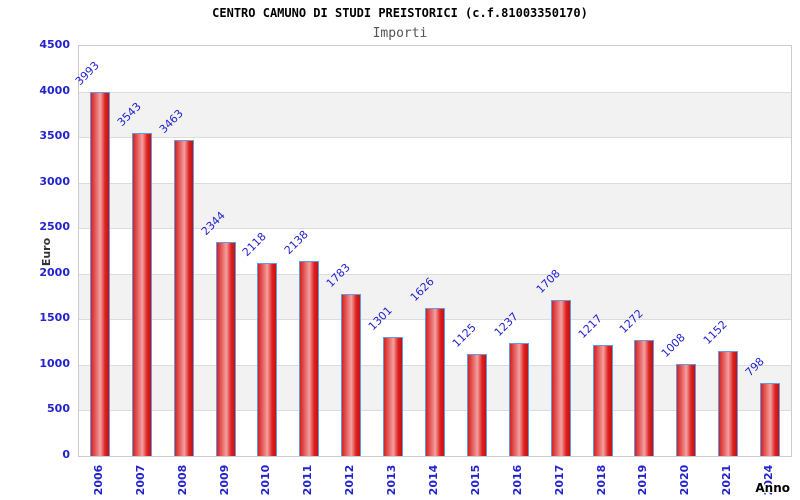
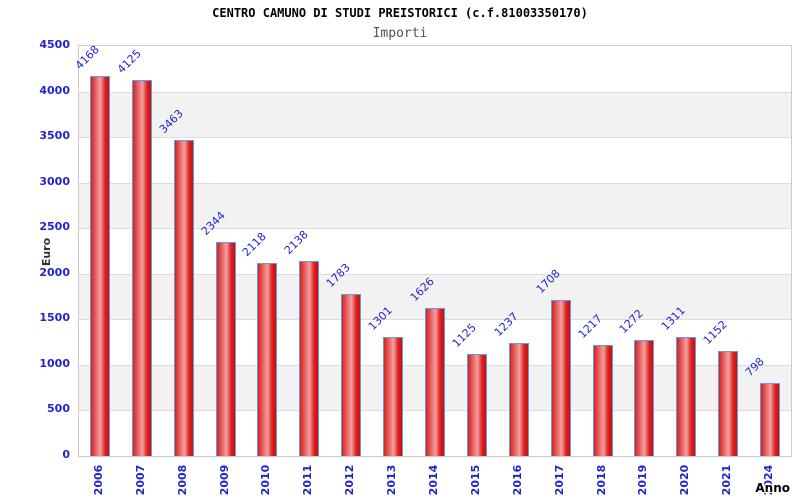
2006: 3993 -> 4168
2007: 3543 -> 4125
2020: 1008 -> 1311
